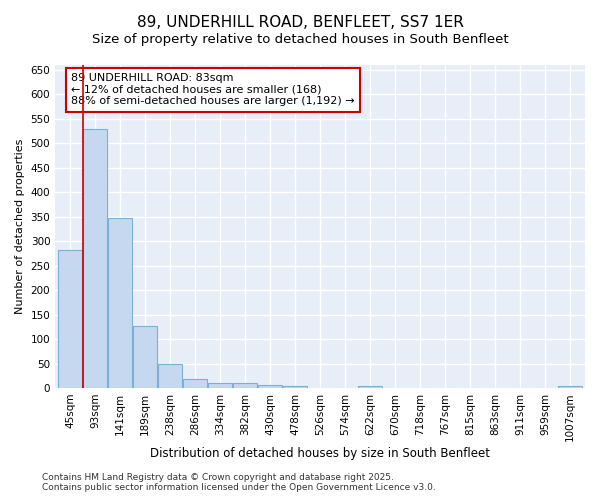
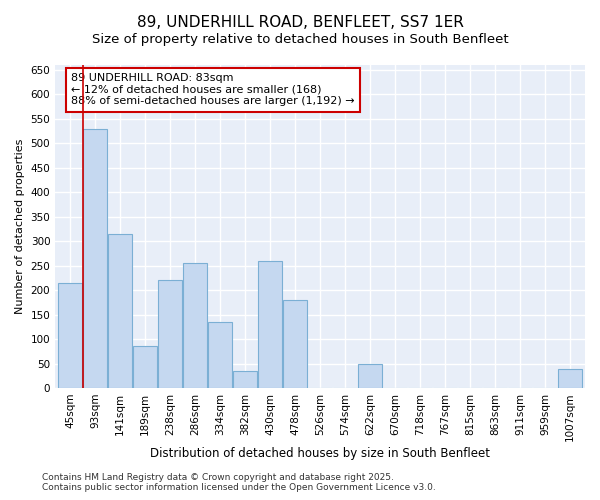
45sqm: 283 -> 215
141sqm: 348 -> 315
189sqm: 126 -> 85
238sqm: 50 -> 220
286sqm: 18 -> 255
334sqm: 10 -> 135
382sqm: 10 -> 35
430sqm: 7 -> 260
478sqm: 5 -> 180
622sqm: 5 -> 50
1007sqm: 5 -> 40
